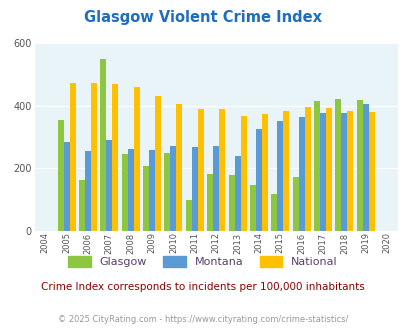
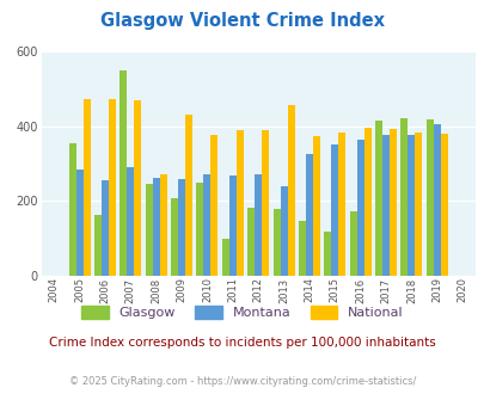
National/2008: 458 -> 270
National/2010: 404 -> 375
National/2013: 368 -> 455
